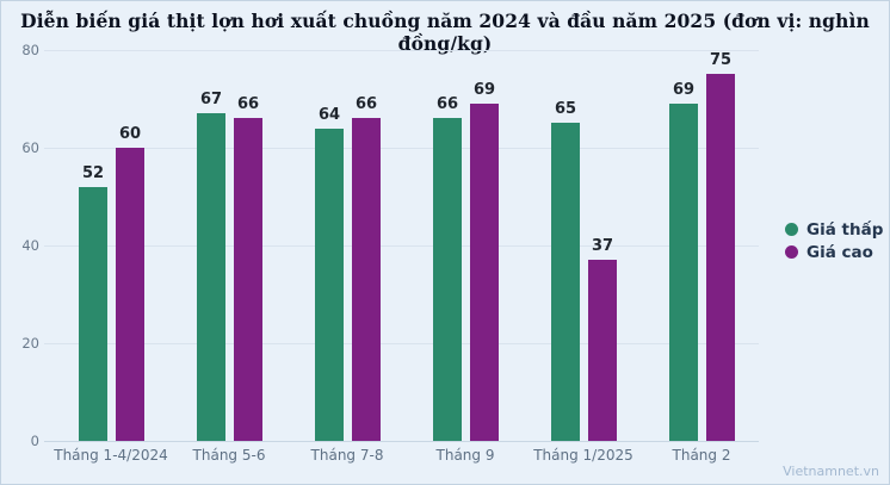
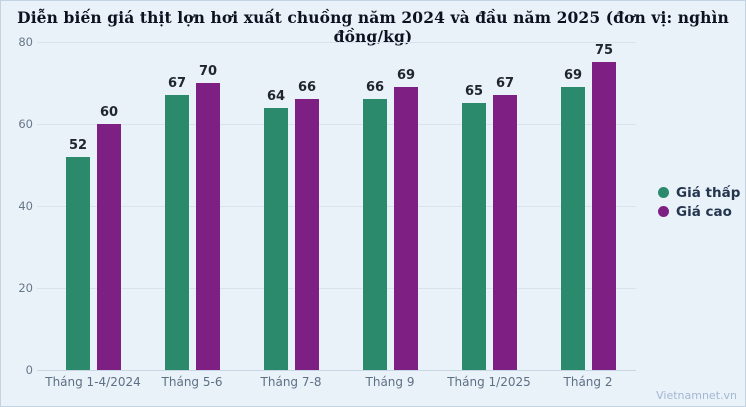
Giá cao/Tháng 5-6: 66 -> 70
Giá cao/Tháng 1/2025: 37 -> 67
